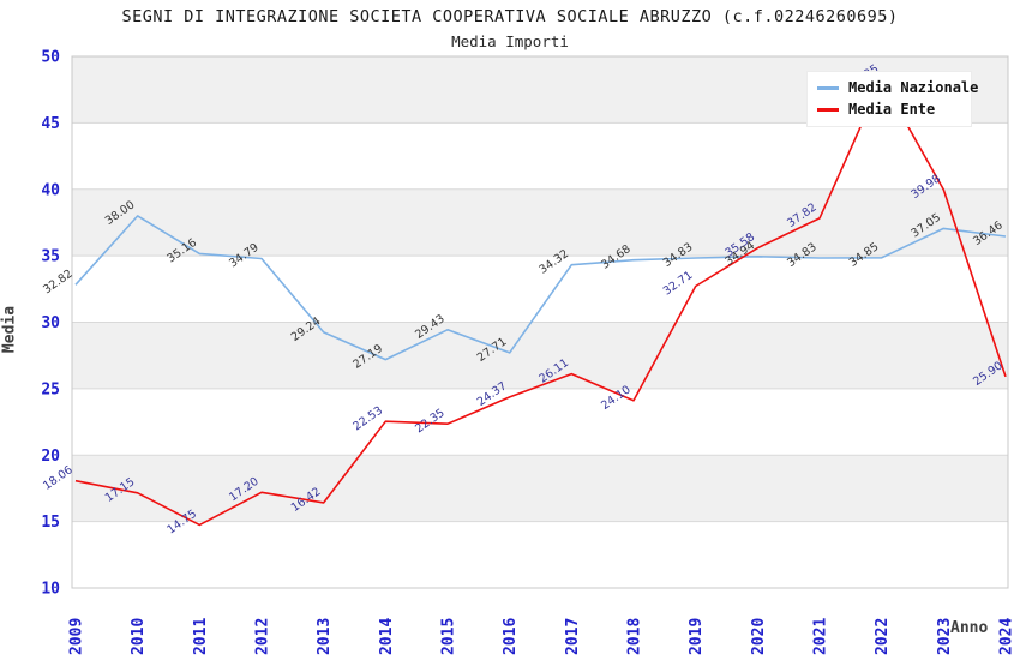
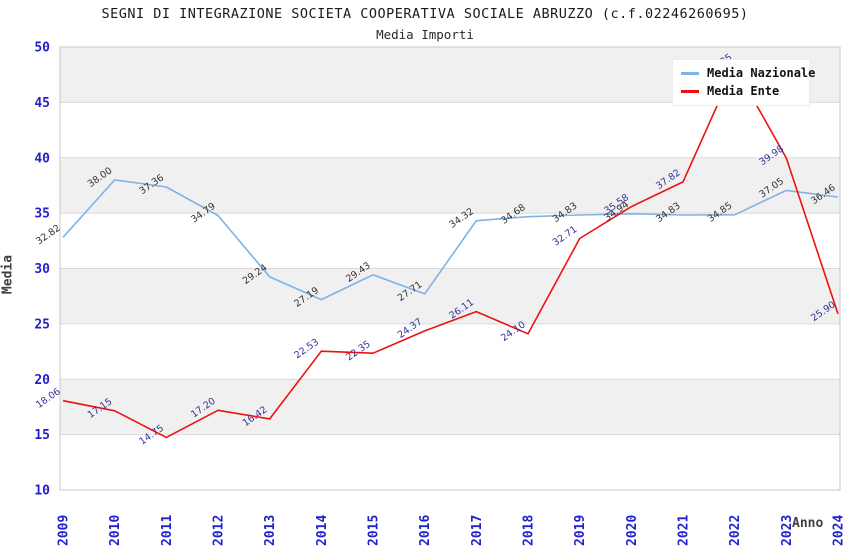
Media Nazionale/2011: 35.16 -> 37.36
